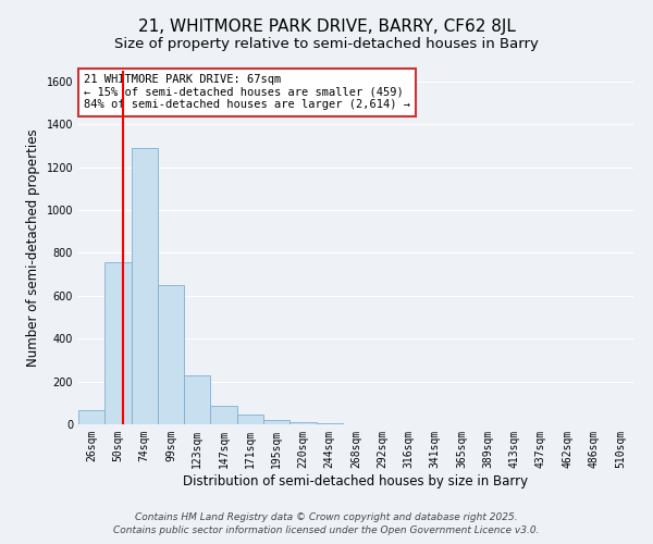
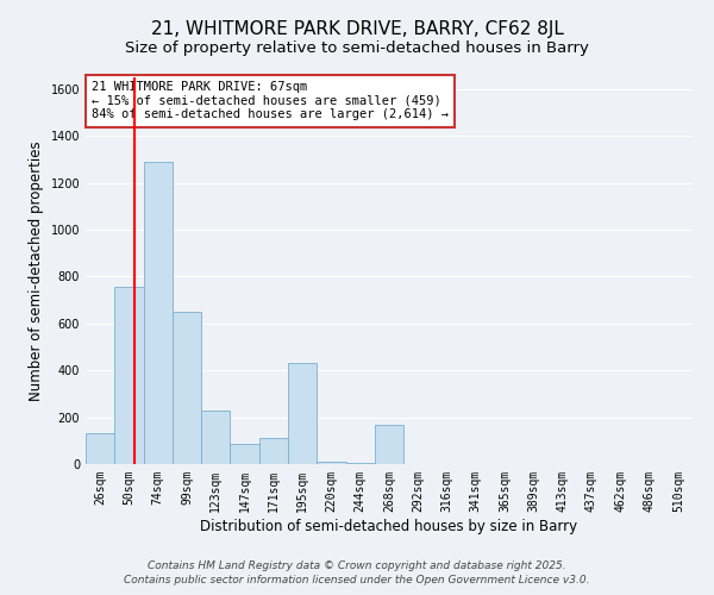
26sqm: 60 -> 130
171sqm: 40 -> 110
195sqm: 20 -> 430
268sqm: 0 -> 170
